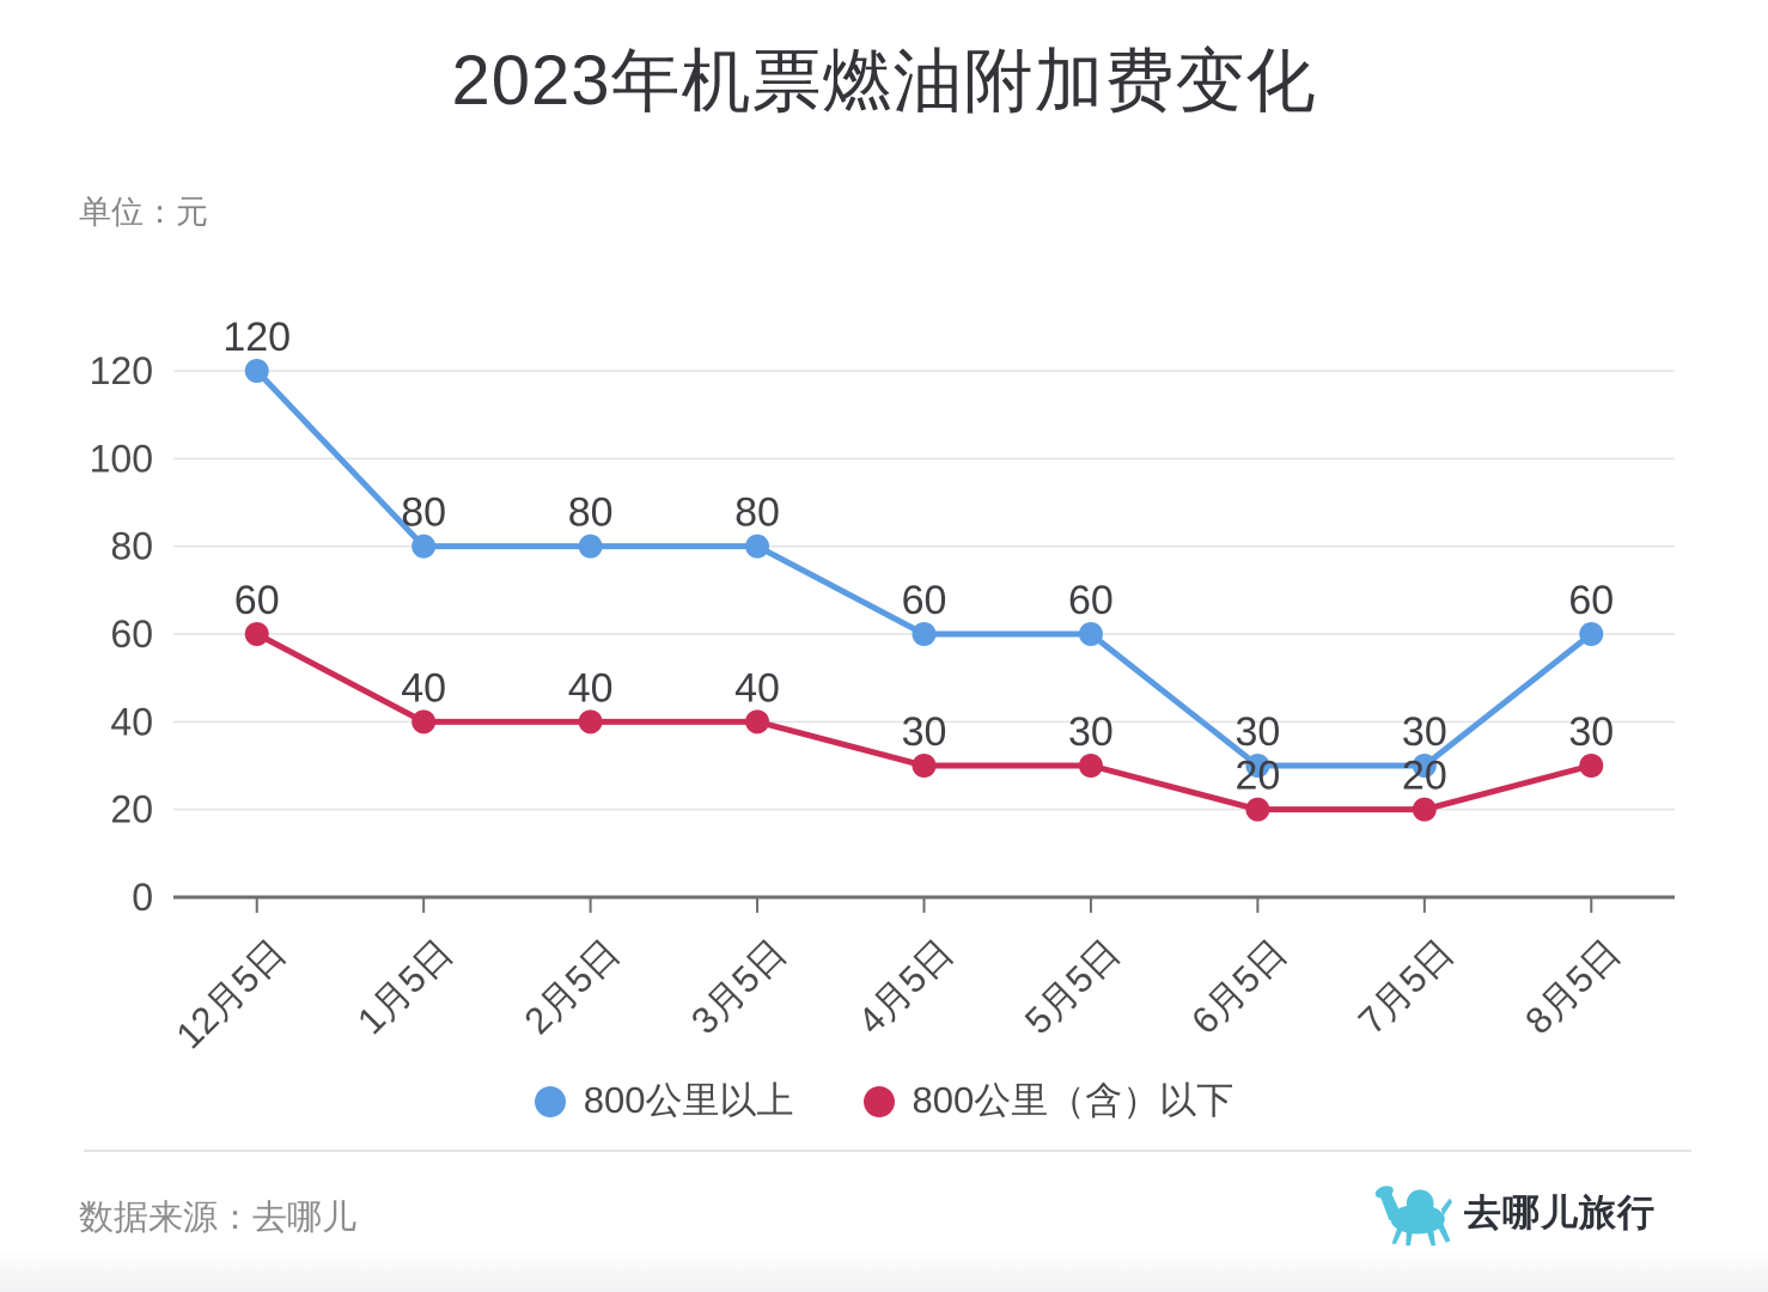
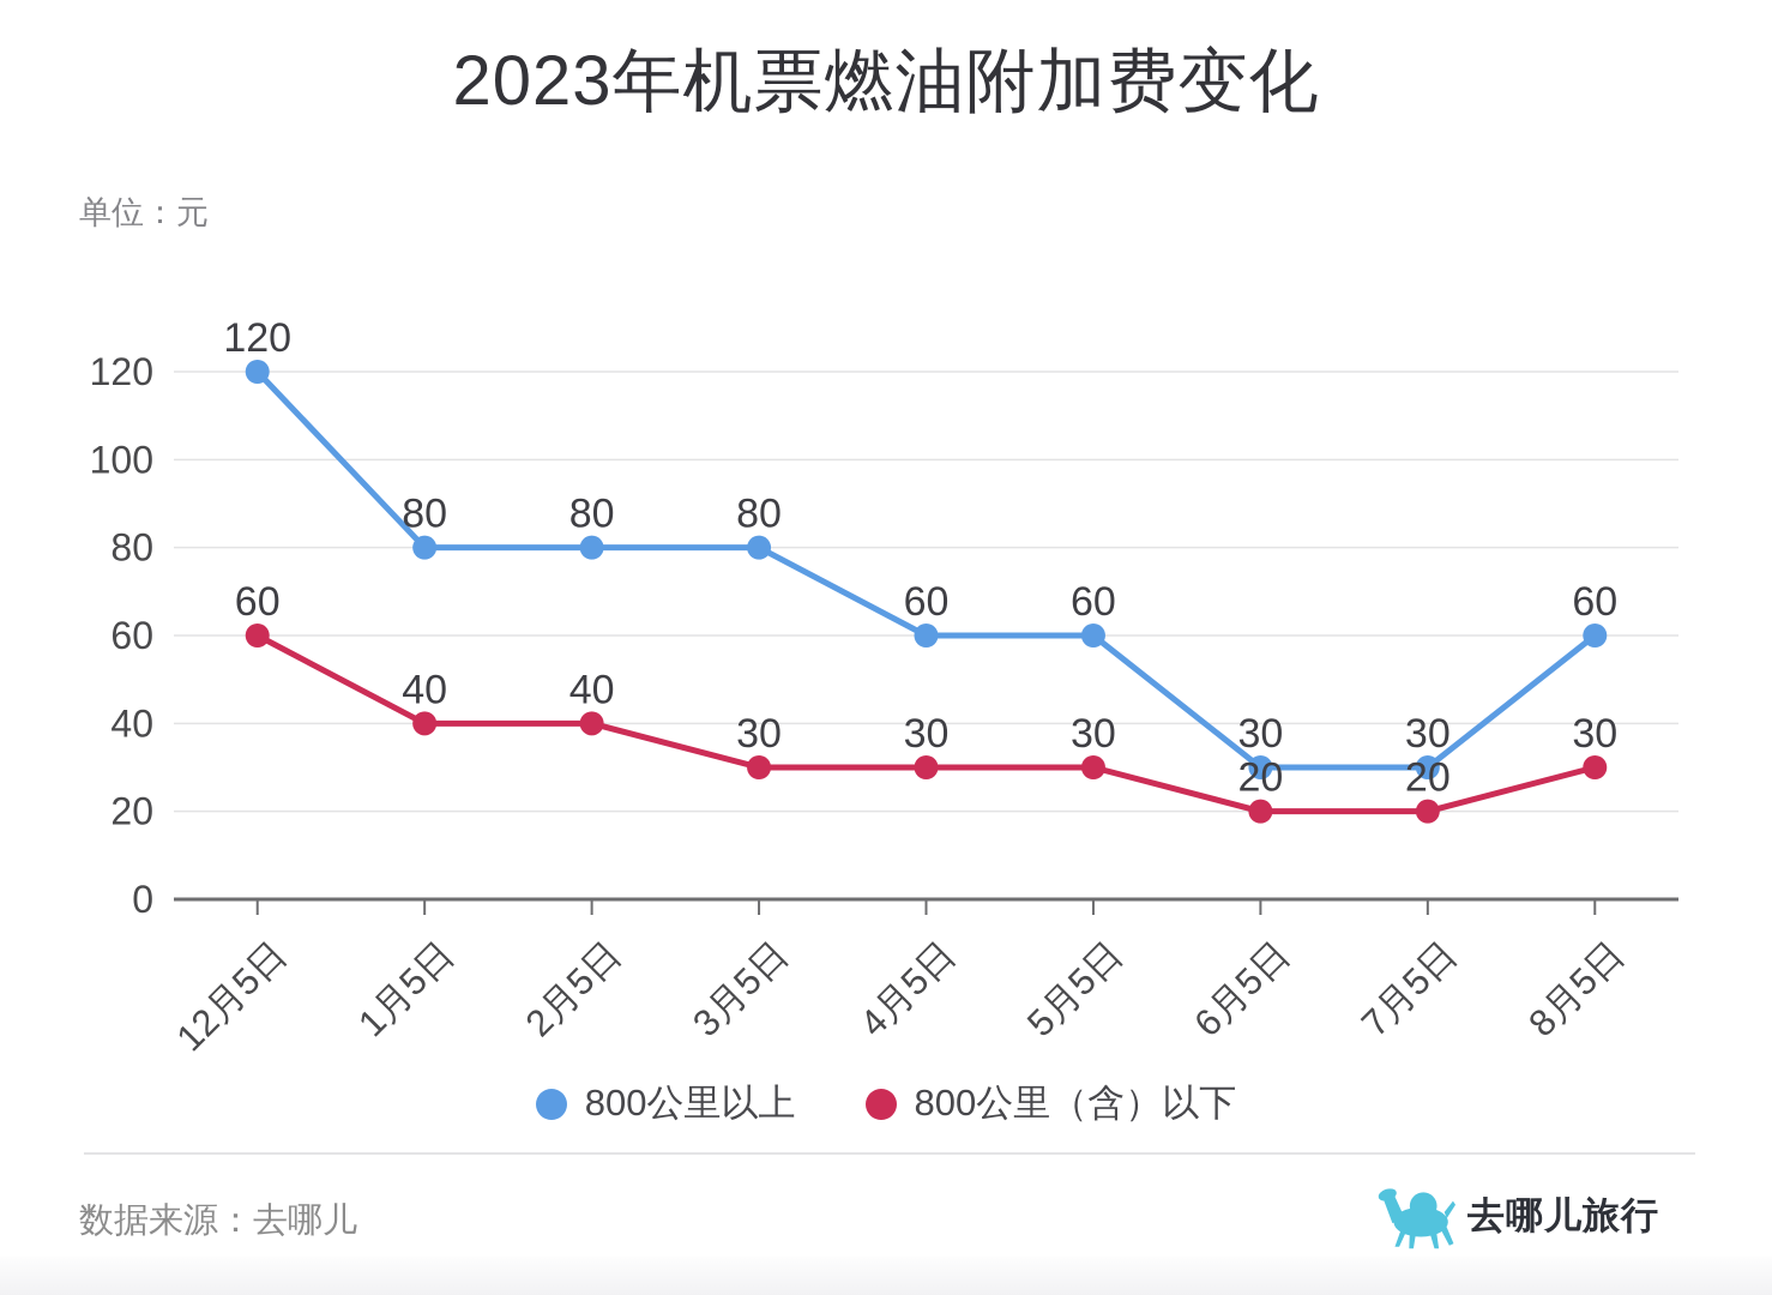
800公里（含）以下/3月5日: 40 -> 30
